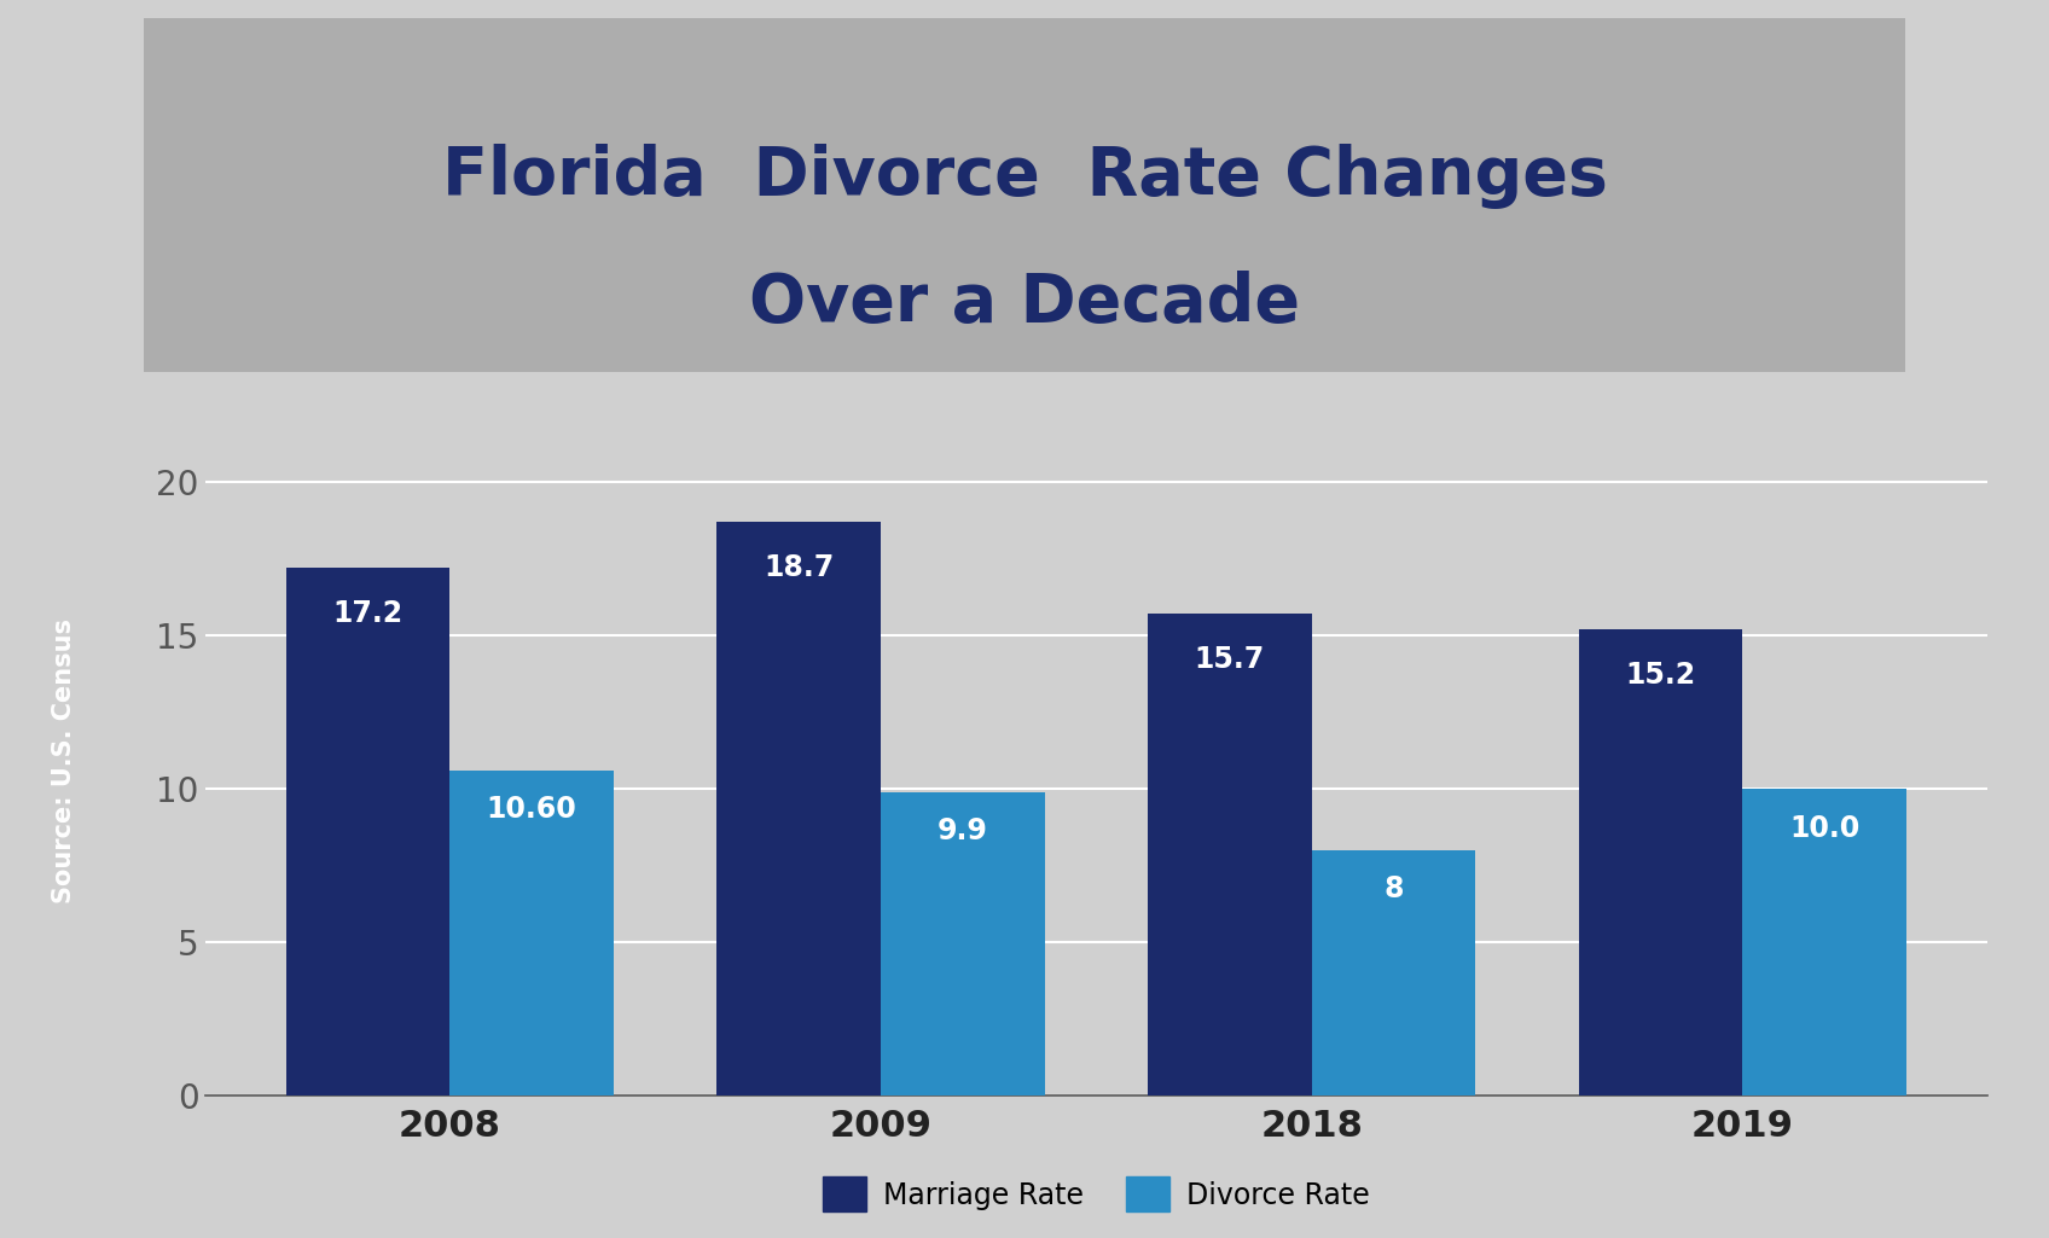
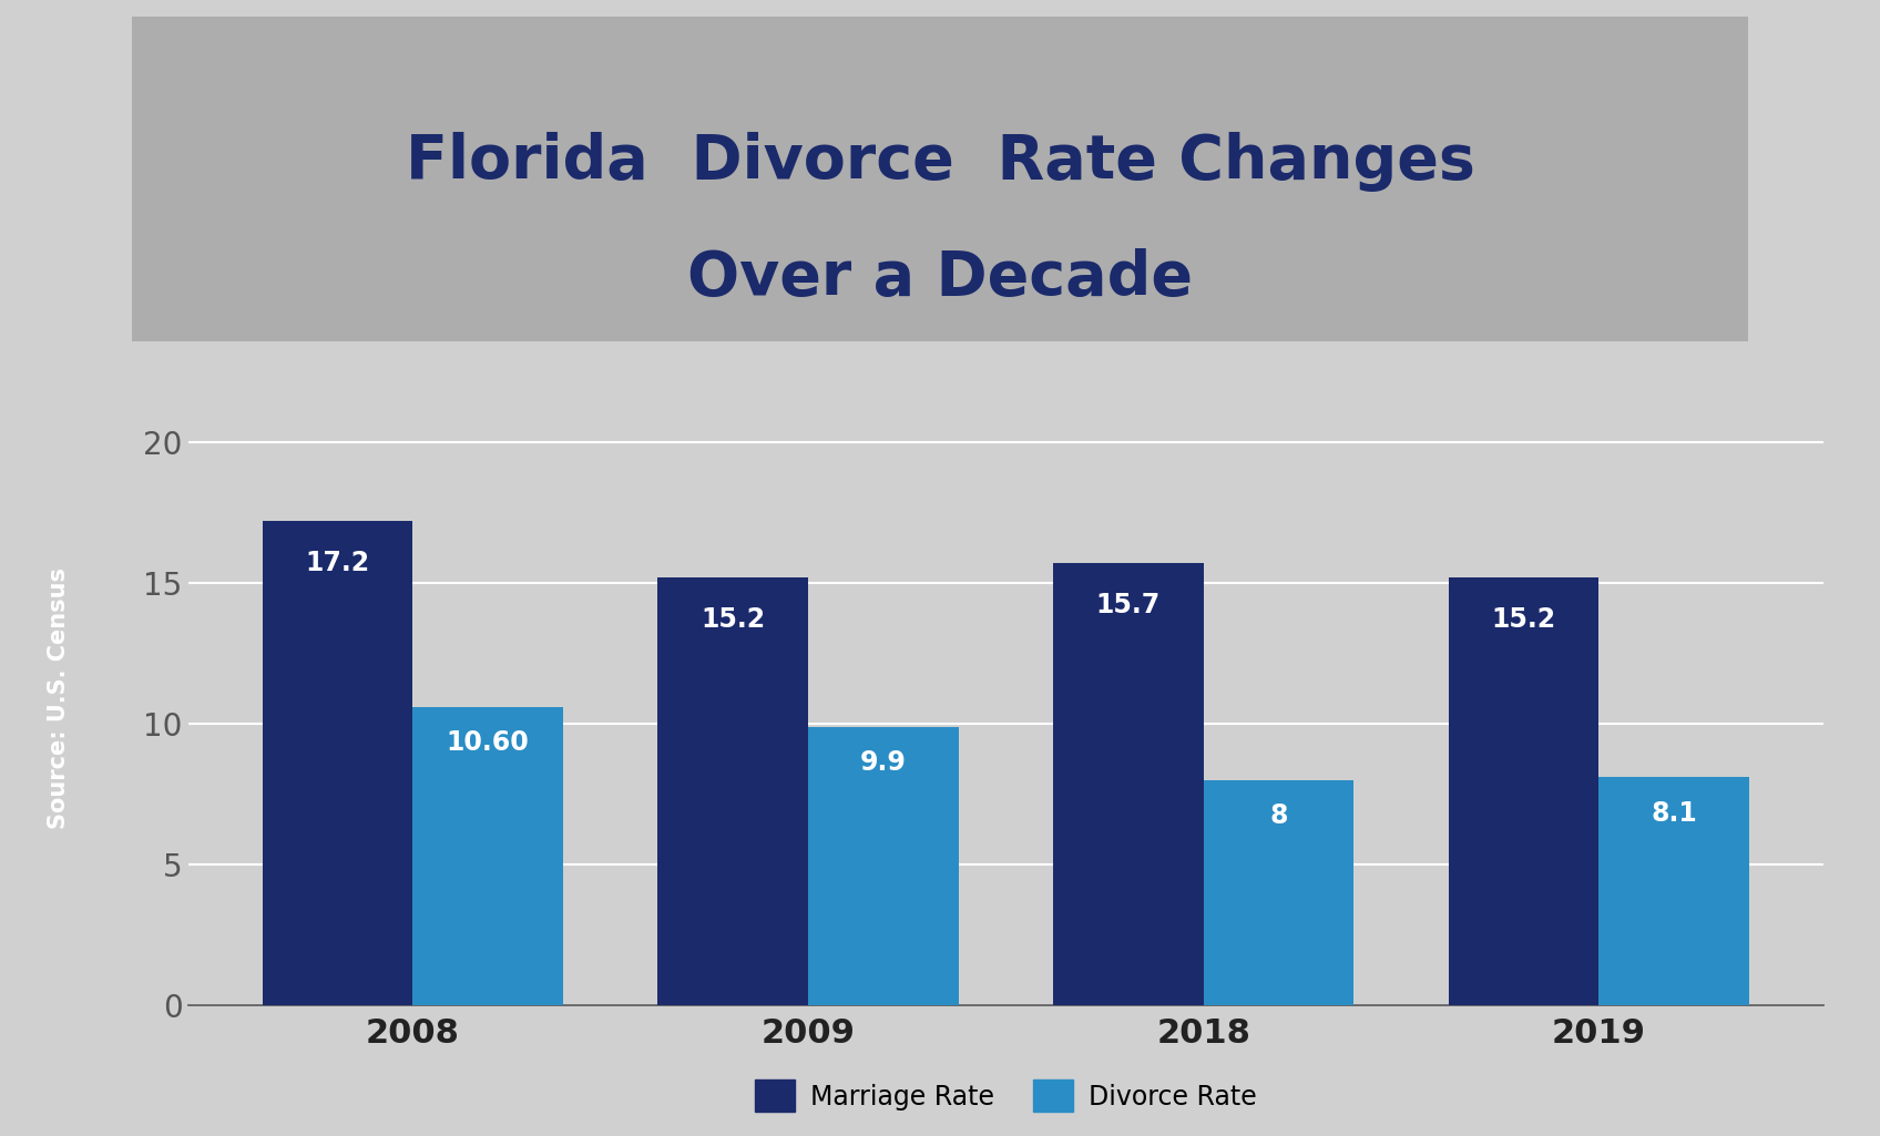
Marriage Rate/2009: 18.7 -> 15.2
Divorce Rate/2019: 10.0 -> 8.1
